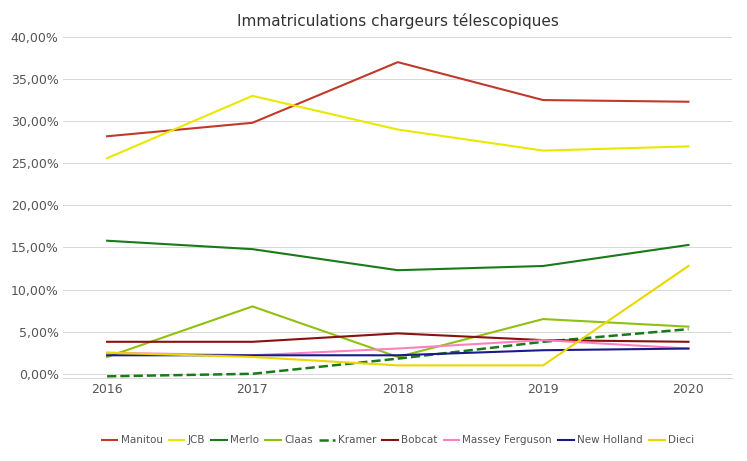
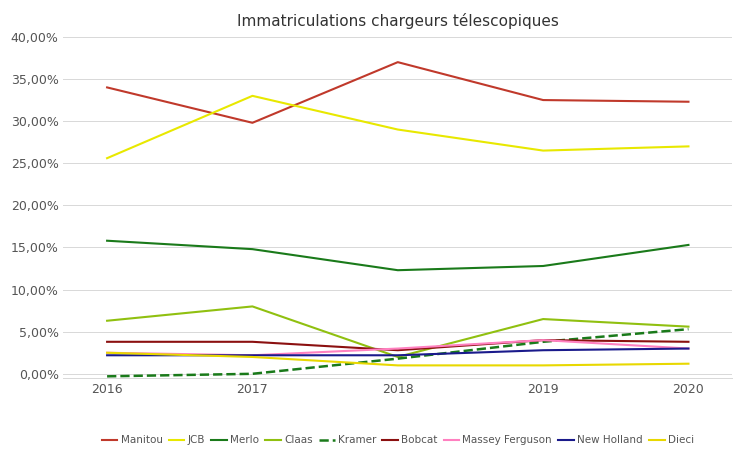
Manitou/2016: 28,2% -> 34,0%
Claas/2016: 2,0% -> 6,3%
Bobcat/2018: 4,8% -> 2,8%
Dieci/2020: 12,8% -> 1,2%
